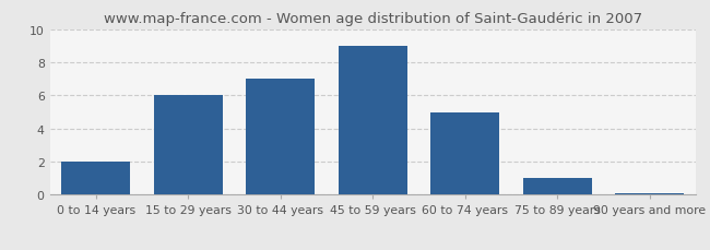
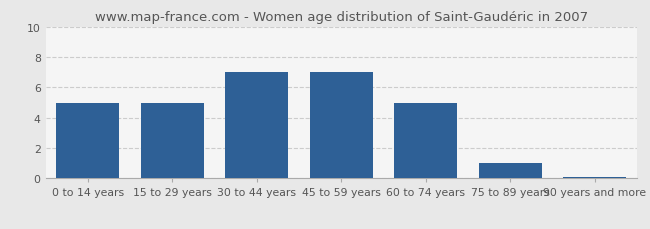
0 to 14 years: 2.0 -> 5.0
15 to 29 years: 6.0 -> 5.0
45 to 59 years: 9.0 -> 7.0
